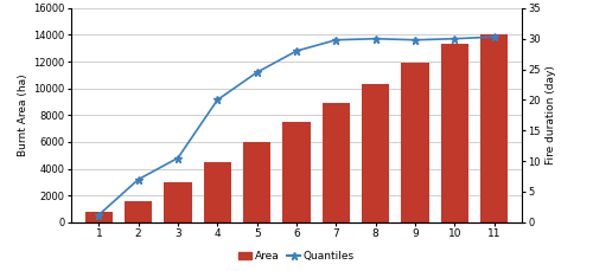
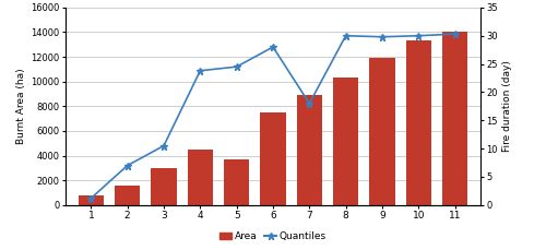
Quantiles/4: 20.0 -> 23.8
Area/5: 6000 -> 3700
Quantiles/7: 29.8 -> 18.0
